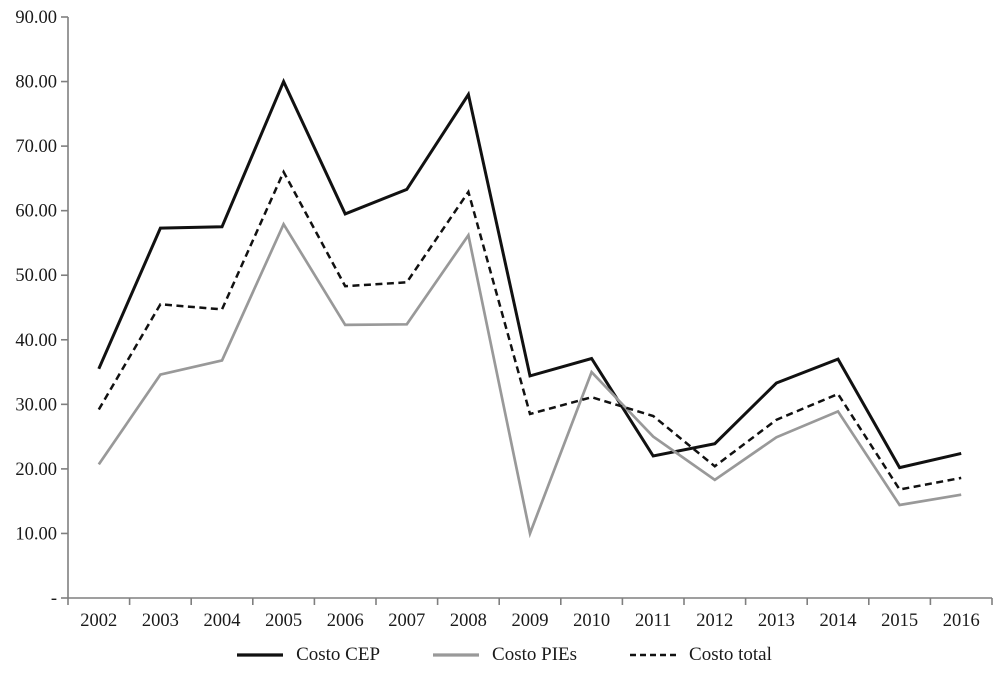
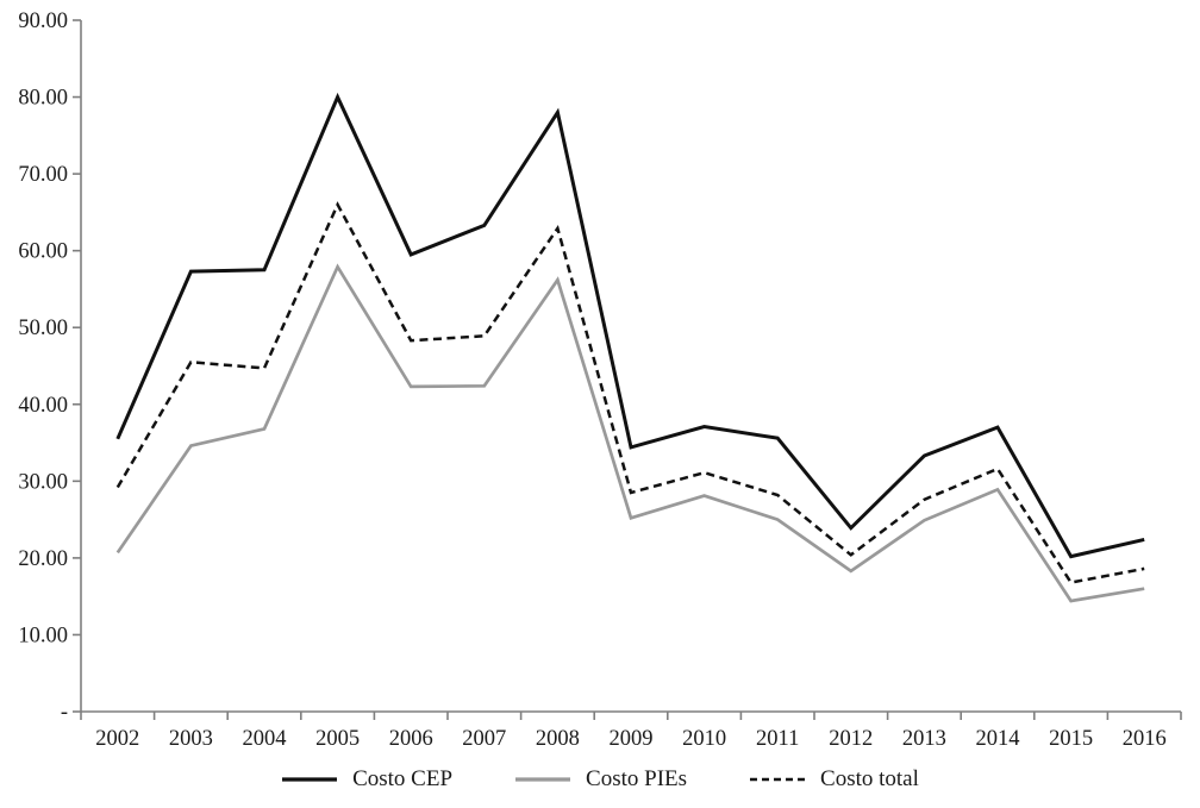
Costo PIEs/2009: 10 -> 25
Costo PIEs/2010: 35 -> 28
Costo CEP/2011: 22 -> 36
